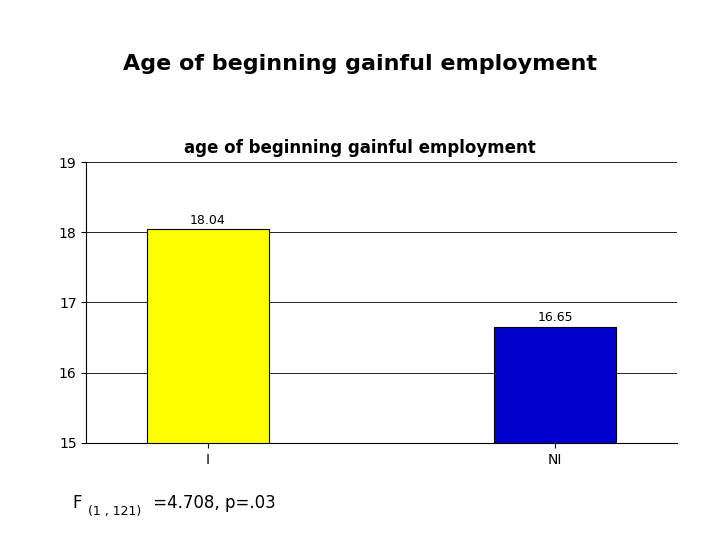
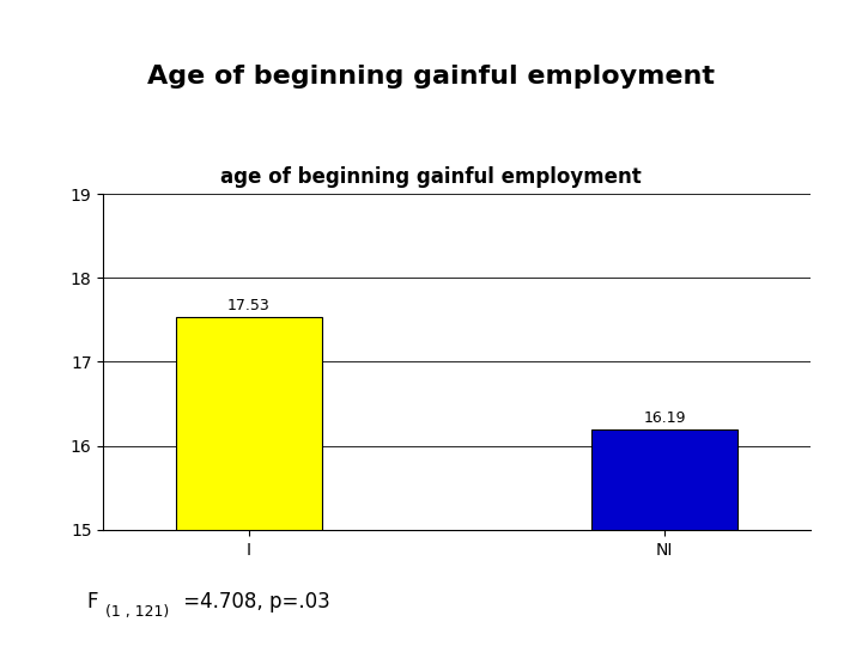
I: 18.04 -> 17.53
NI: 16.65 -> 16.19
